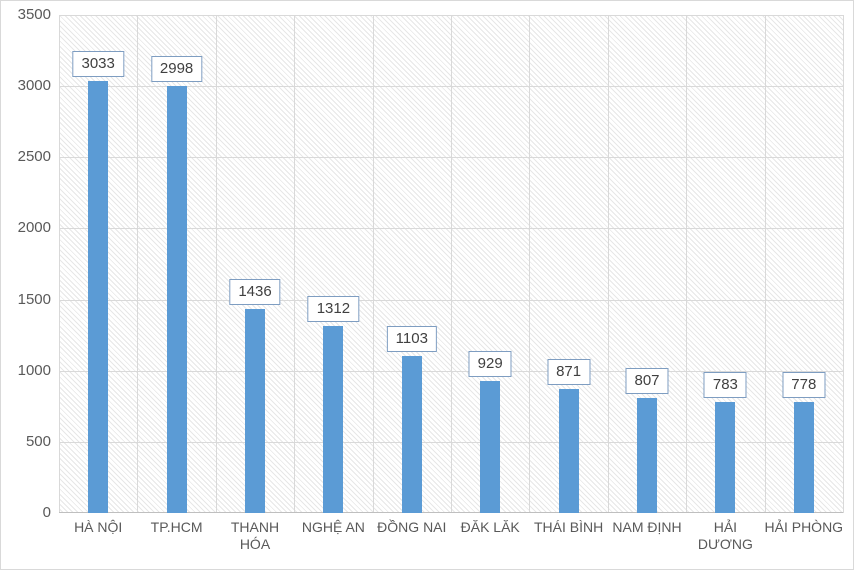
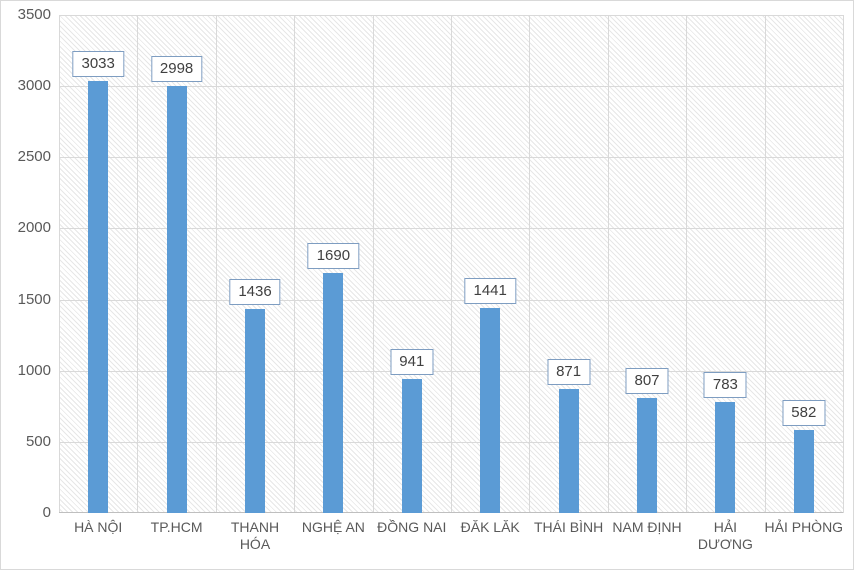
NGHỆ AN: 1312 -> 1690
ĐỒNG NAI: 1103 -> 941
ĐĂK LĂK: 929 -> 1441
HẢI PHÒNG: 778 -> 582
